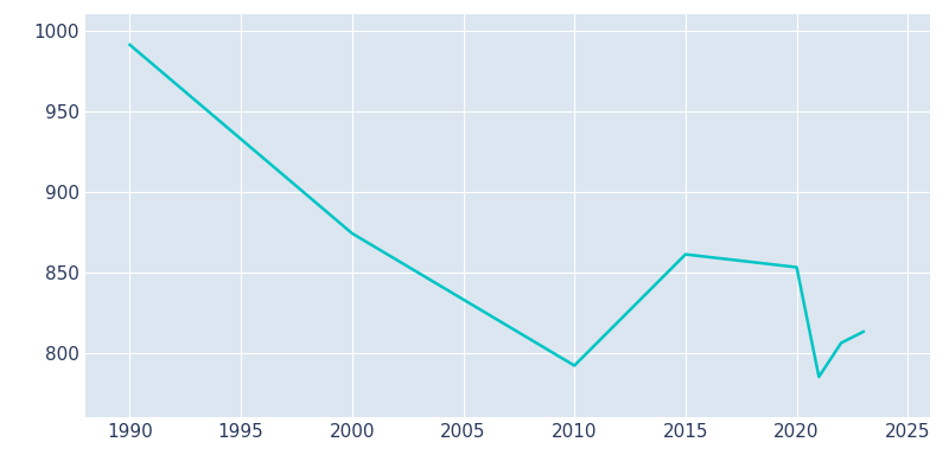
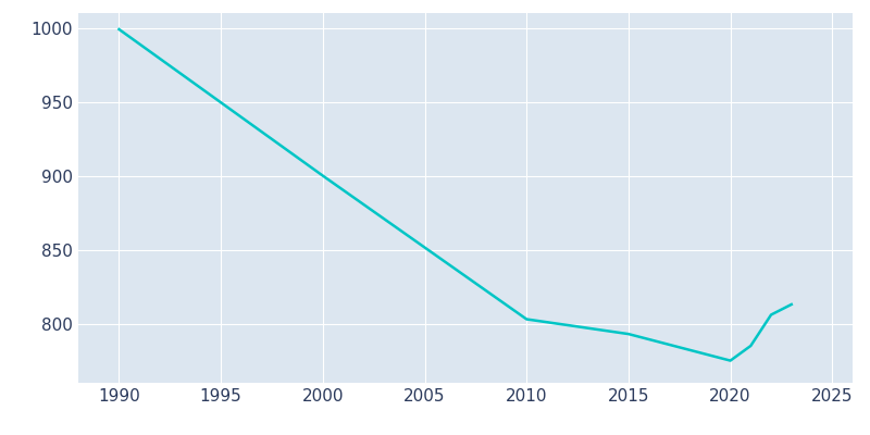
1990: 991 -> 999
2000: 874 -> 900
2010: 792 -> 803
2015: 861 -> 793
2020: 853 -> 775
